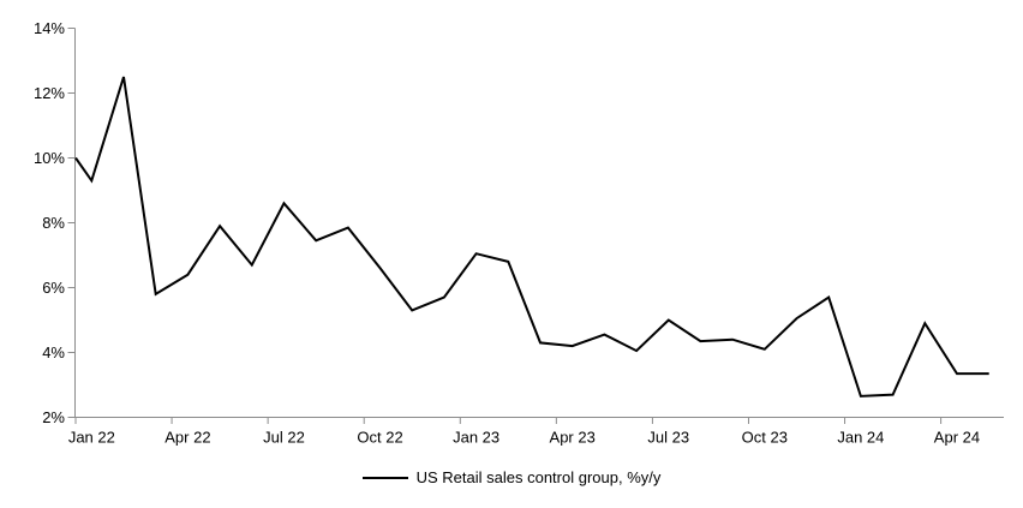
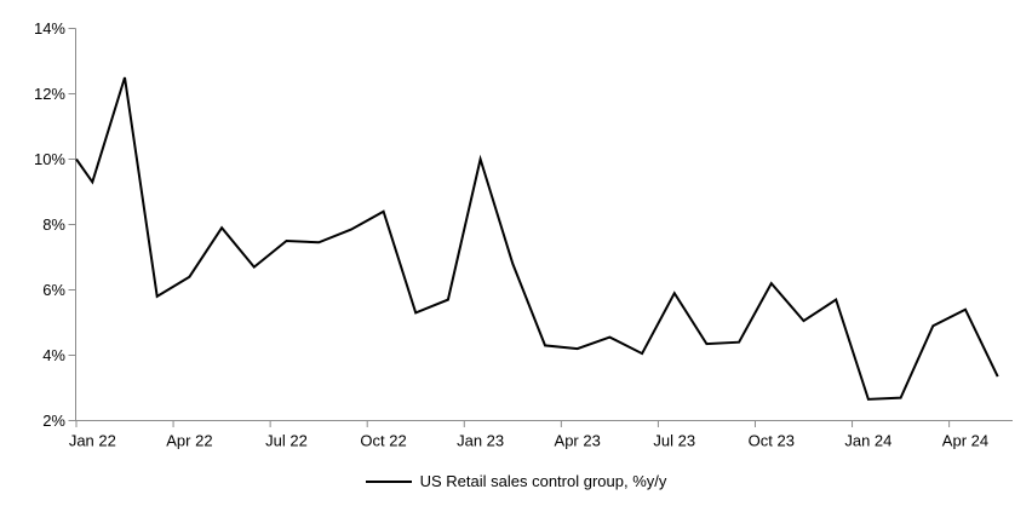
Jul 22: 8.6% -> 7.5%
Oct 22: 6.6% -> 8.4%
Jan 23: 7.0% -> 10.0%
Jul 23: 5.0% -> 5.9%
Oct 23: 4.1% -> 6.2%
Apr 24: 3.4% -> 5.4%
